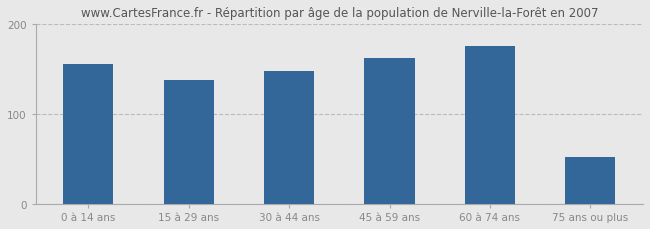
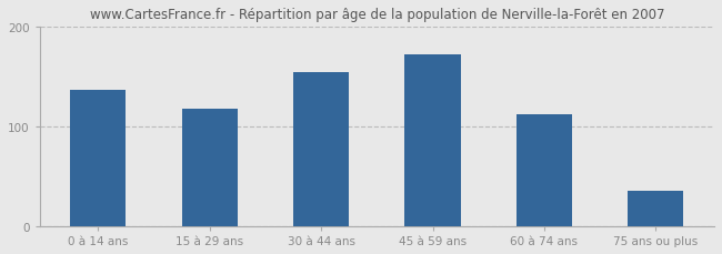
0 à 14 ans: 156 -> 137
15 à 29 ans: 138 -> 118
30 à 44 ans: 148 -> 155
45 à 59 ans: 162 -> 172
60 à 74 ans: 176 -> 112
75 ans ou plus: 52 -> 35
